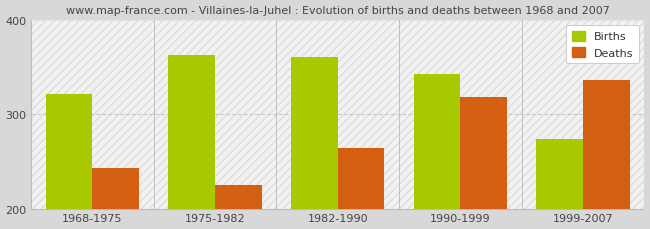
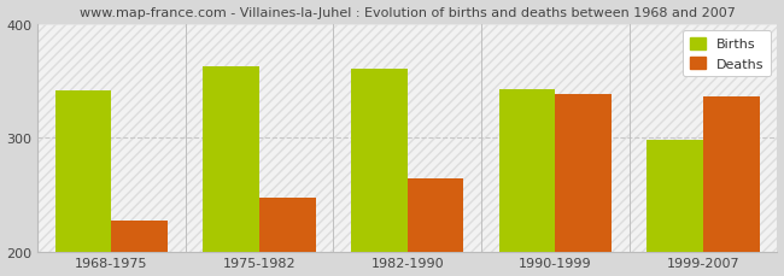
Births/1968-1975: 322 -> 342
Deaths/1968-1975: 244 -> 228
Deaths/1975-1982: 226 -> 248
Deaths/1990-1999: 318 -> 338
Births/1999-2007: 274 -> 298
